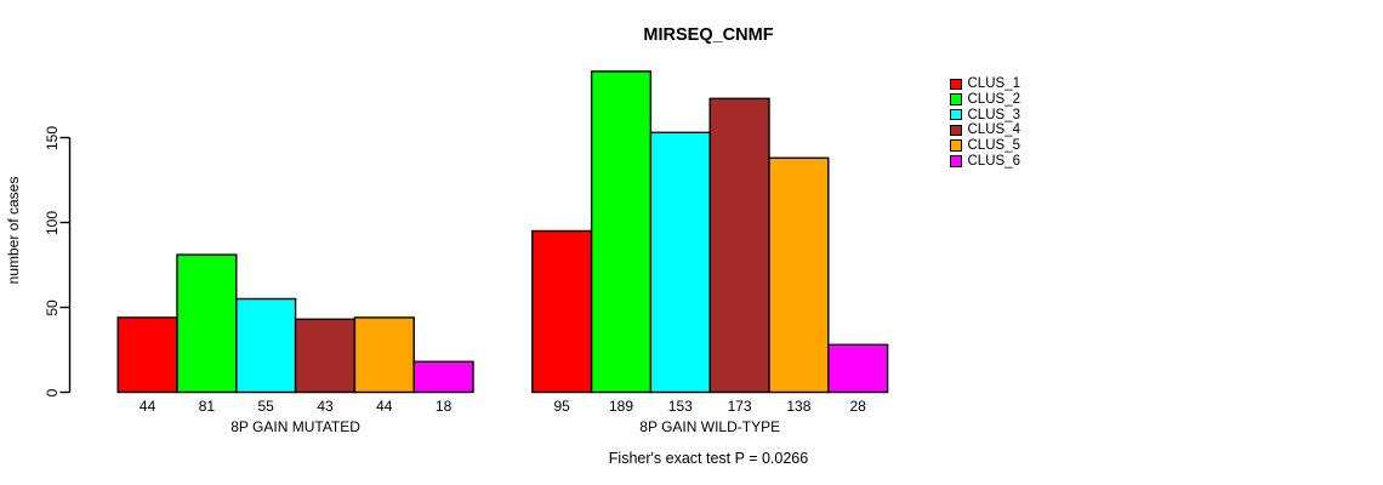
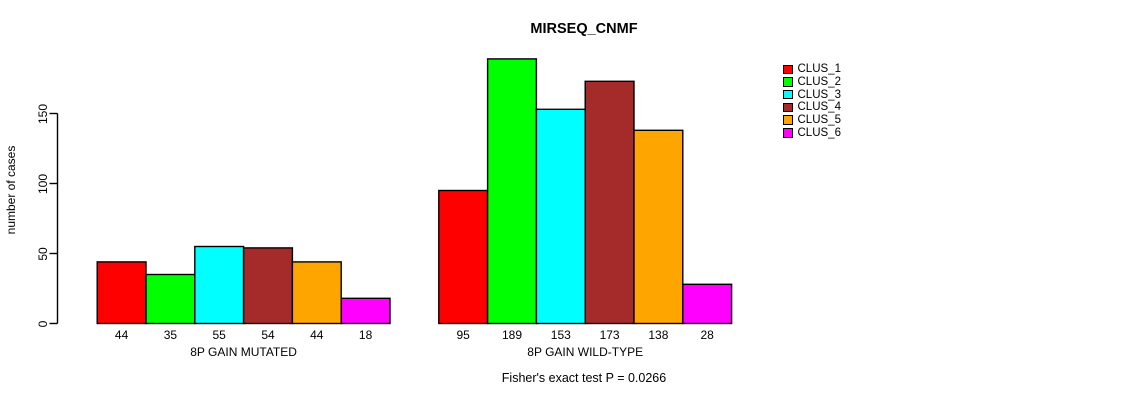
CLUS_2/8P GAIN MUTATED: 81 -> 35
CLUS_4/8P GAIN MUTATED: 43 -> 54
